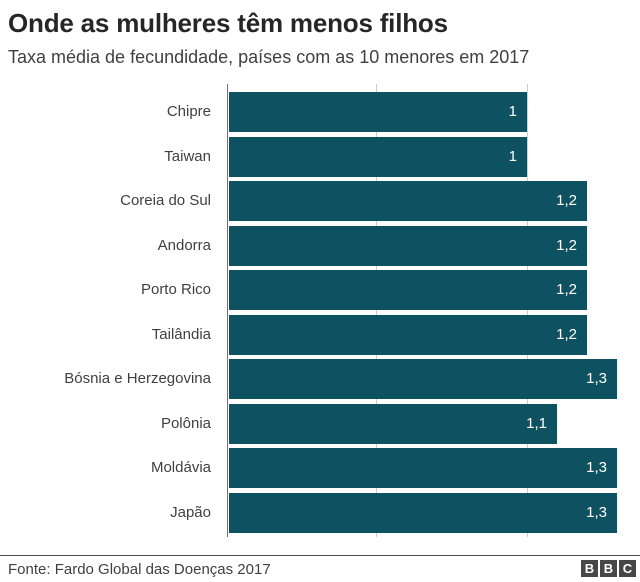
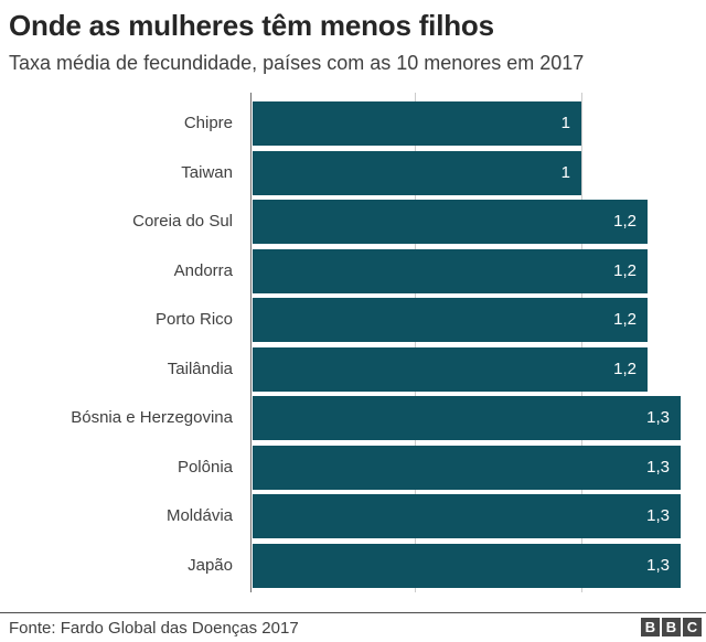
Polônia: 1,1 -> 1,3
